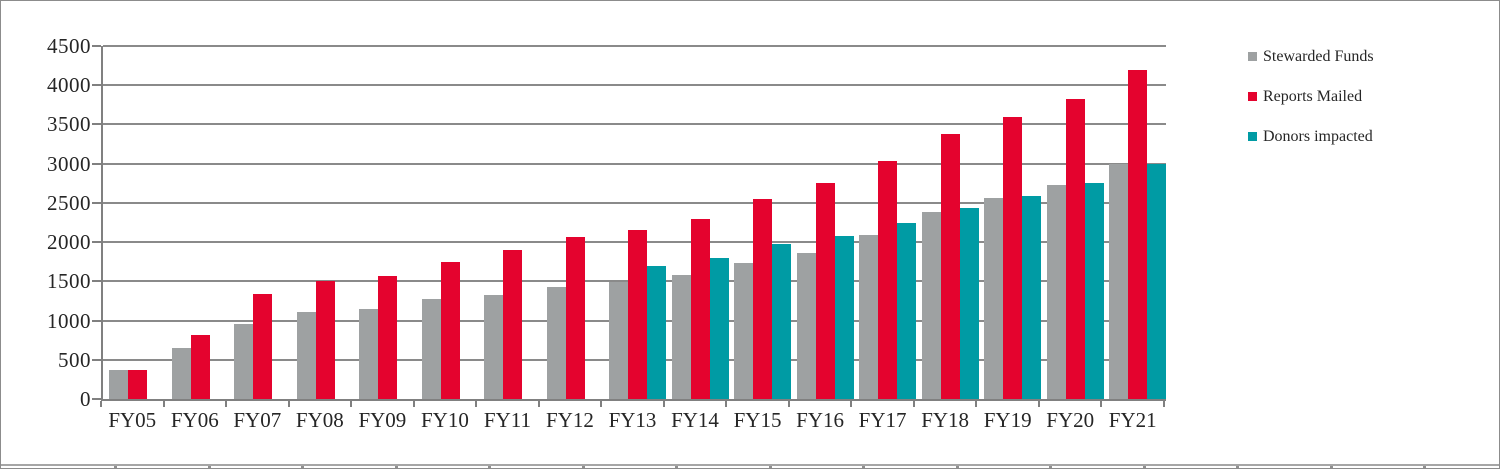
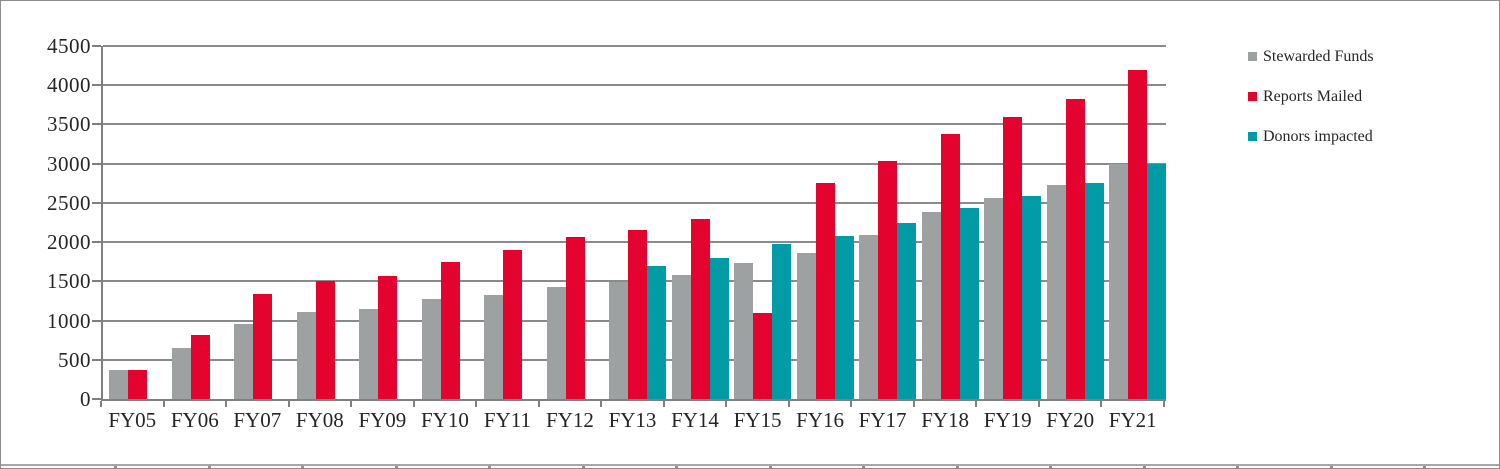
Reports Mailed/FY15: 2600 -> 1100
